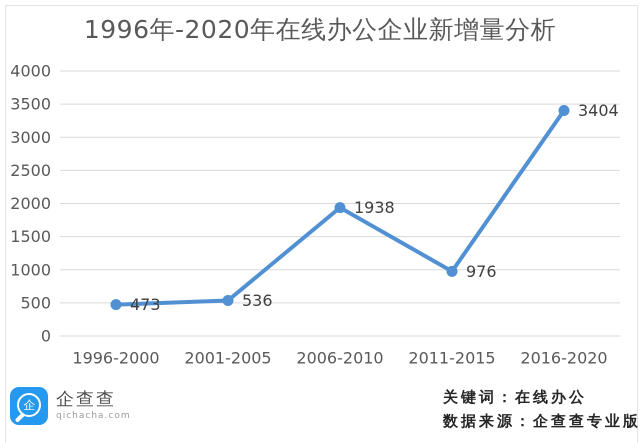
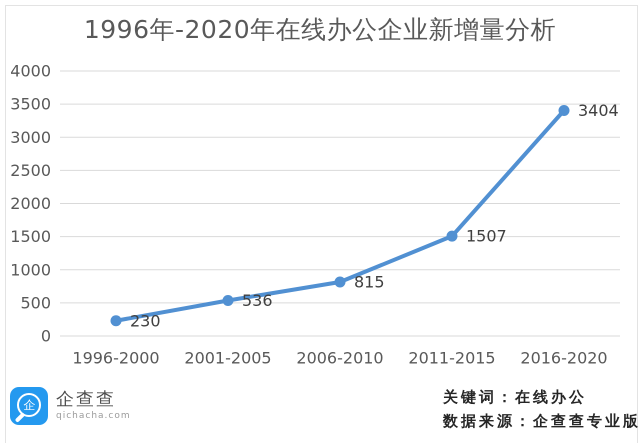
1996-2000: 473 -> 230
2006-2010: 1938 -> 815
2011-2015: 976 -> 1507
